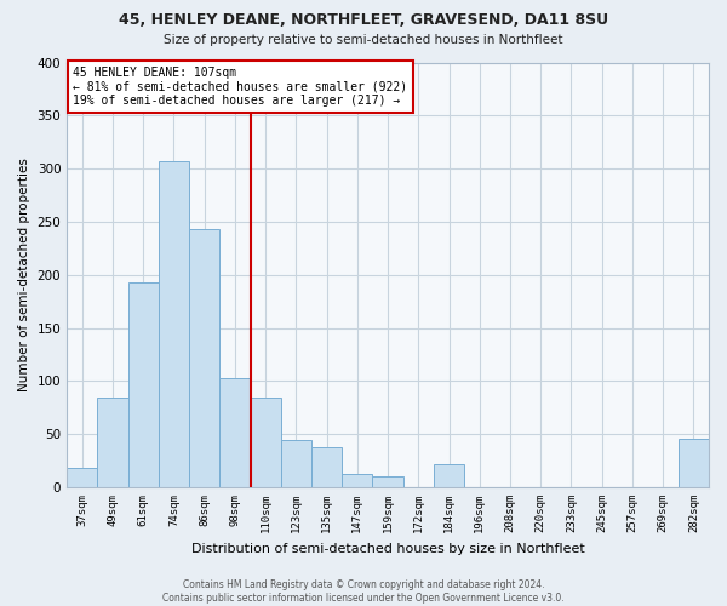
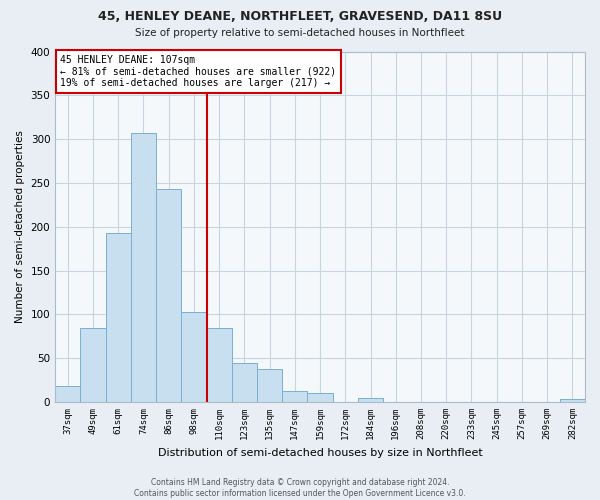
184sqm: 22 -> 5
282sqm: 46 -> 3
